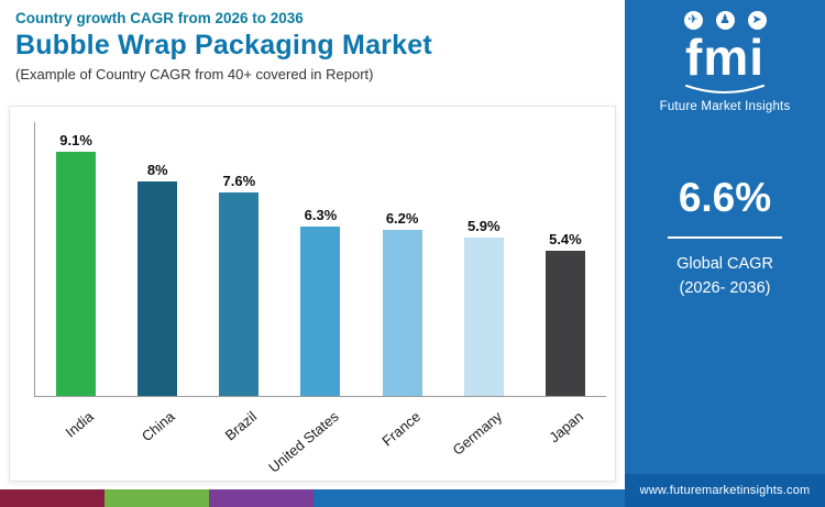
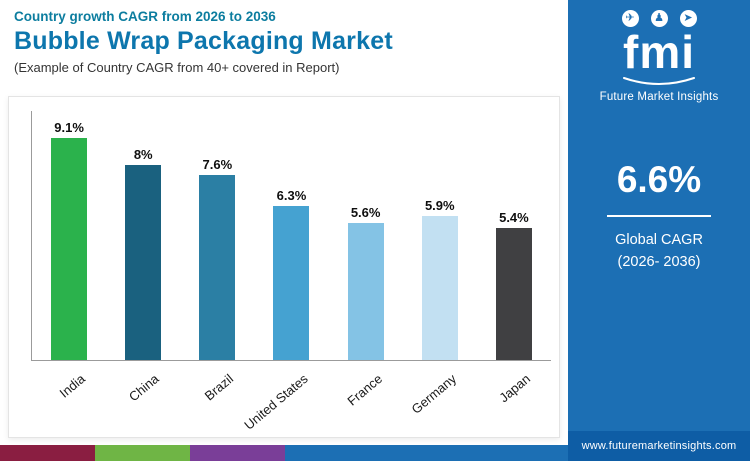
France: 6.2% -> 5.6%
